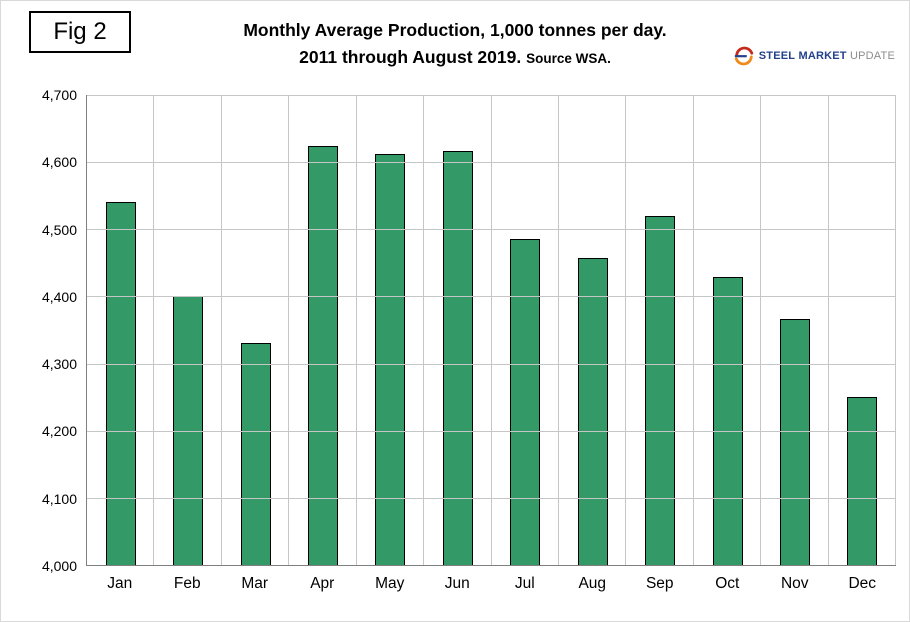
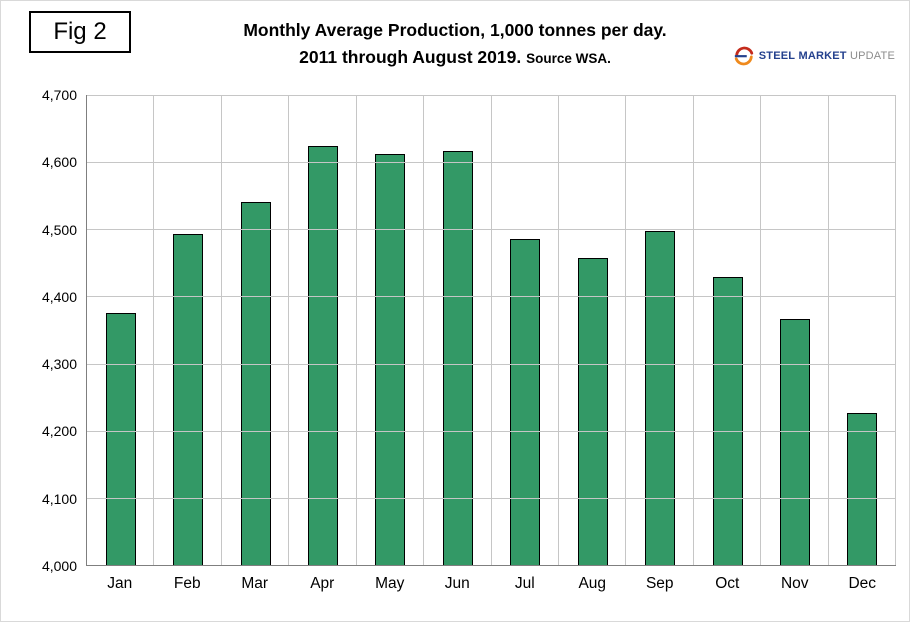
Jan: 4540 -> 4380
Feb: 4400 -> 4490
Mar: 4330 -> 4540
Sep: 4520 -> 4500
Dec: 4250 -> 4230
